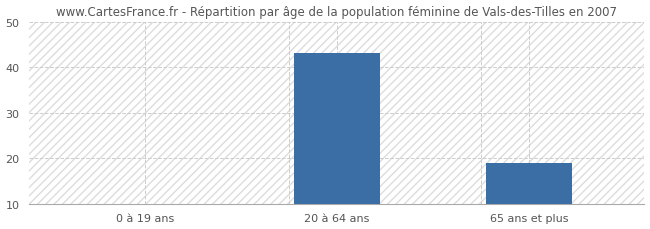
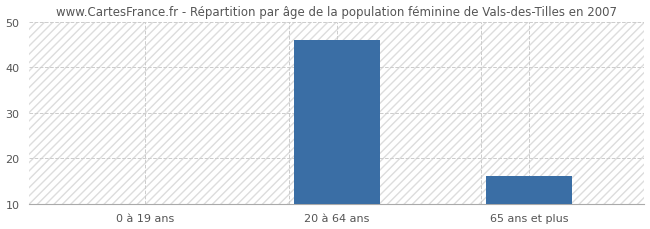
20 à 64 ans: 43 -> 46
65 ans et plus: 19 -> 16
